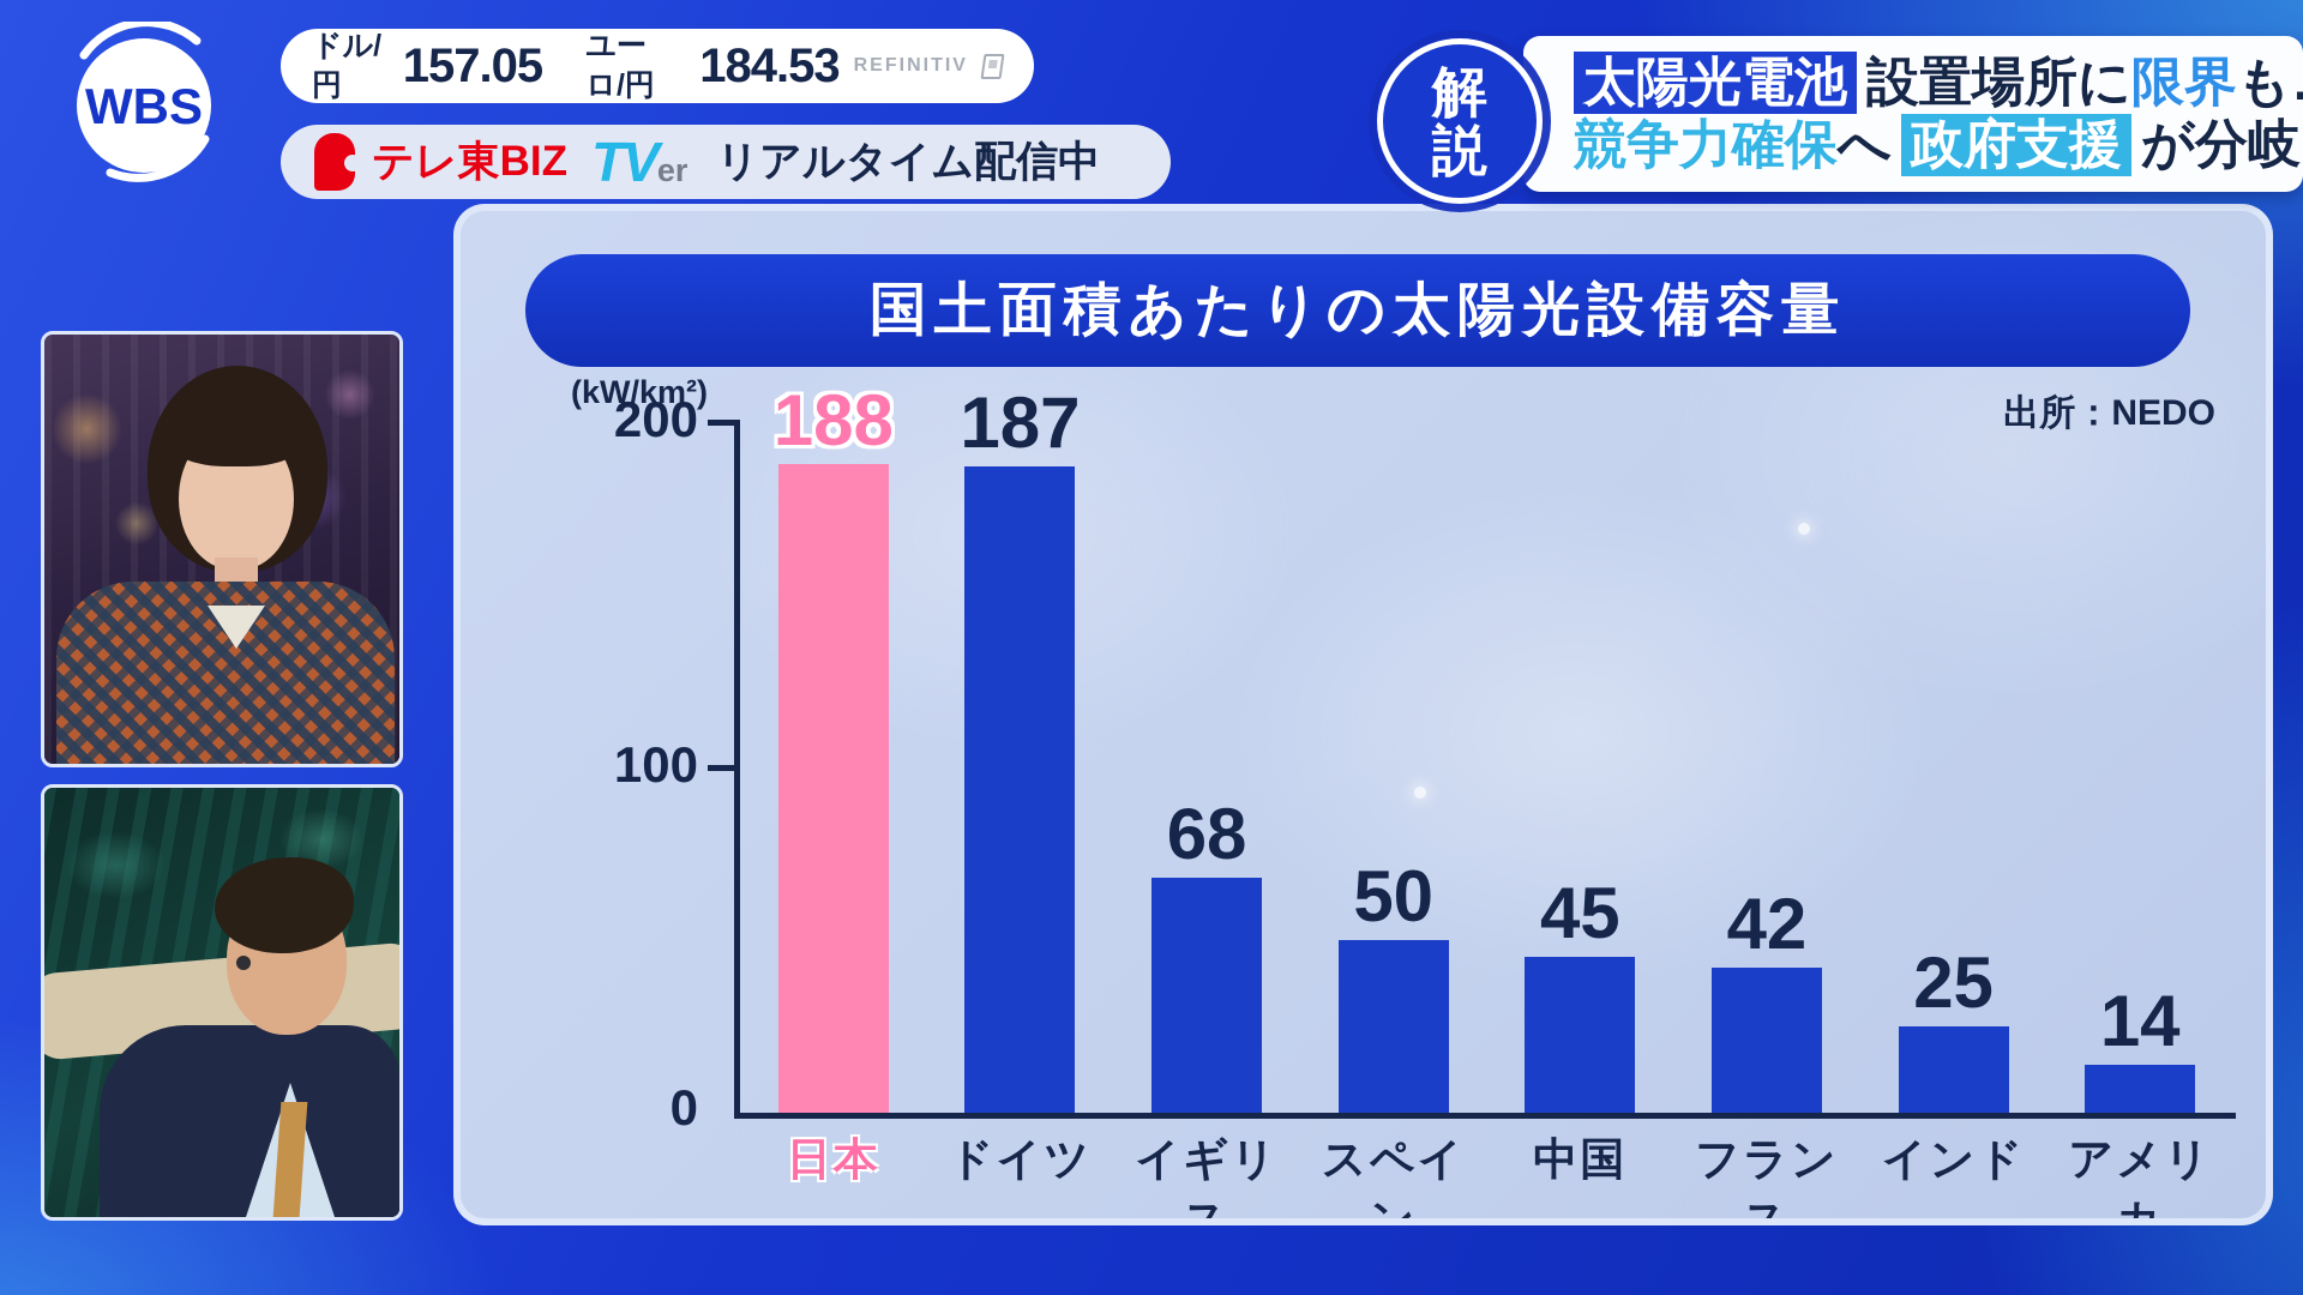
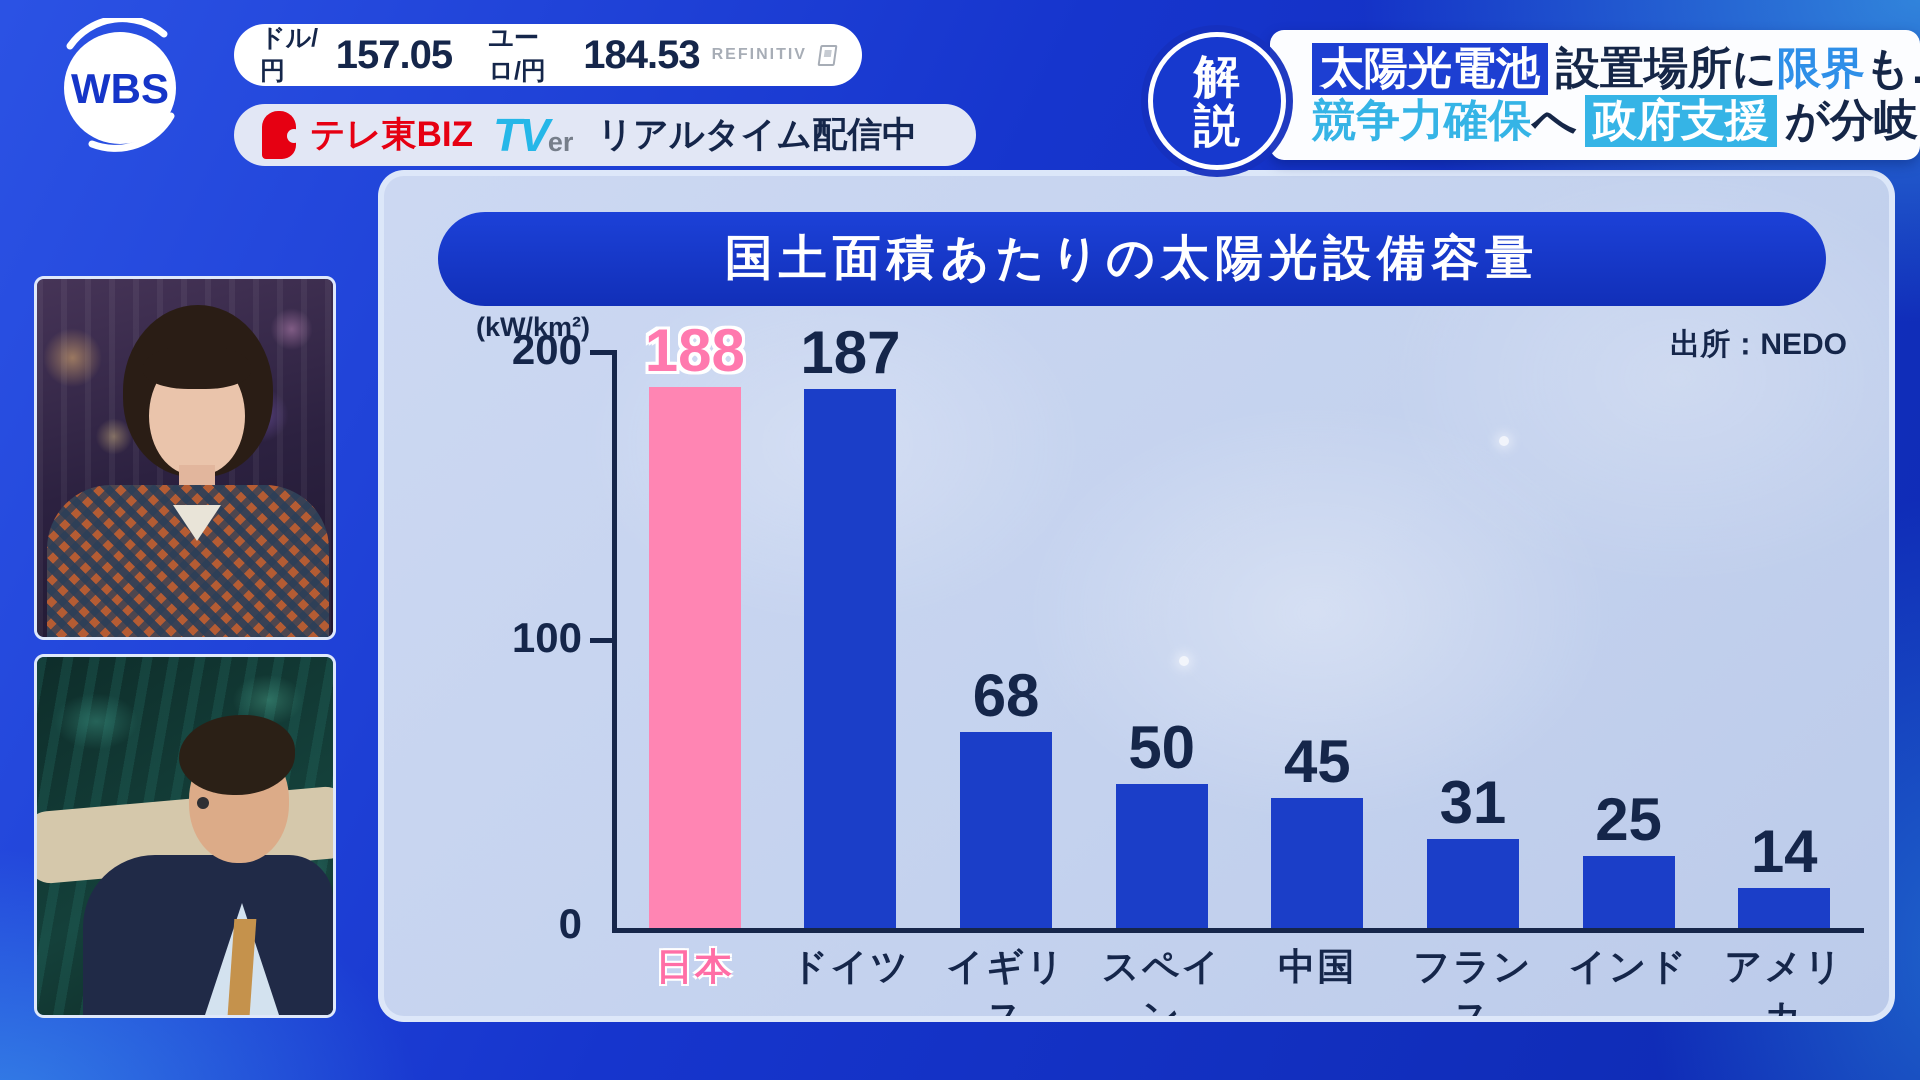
フランス: 42 -> 31
